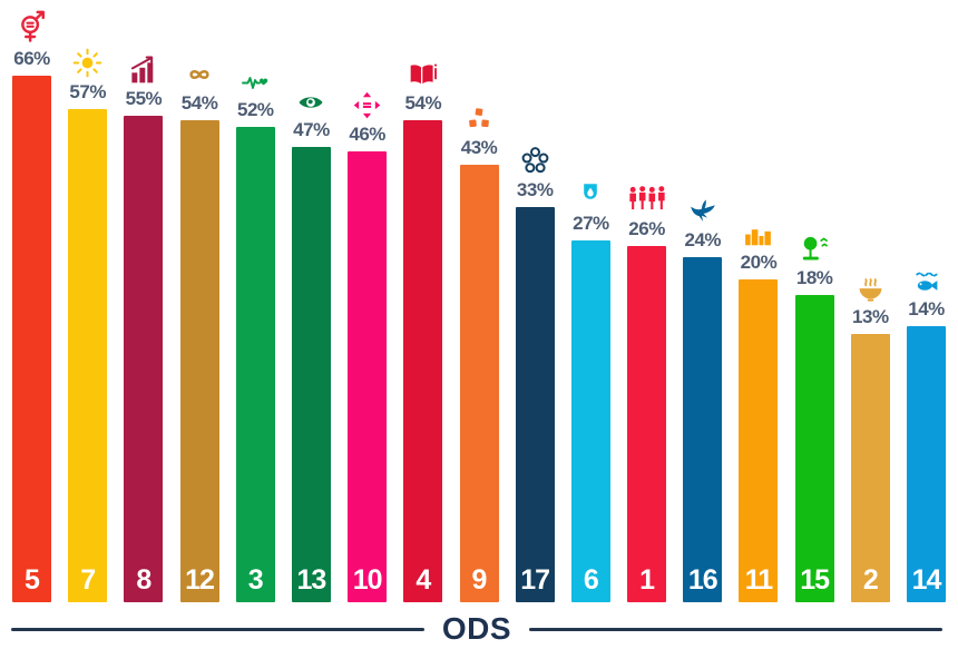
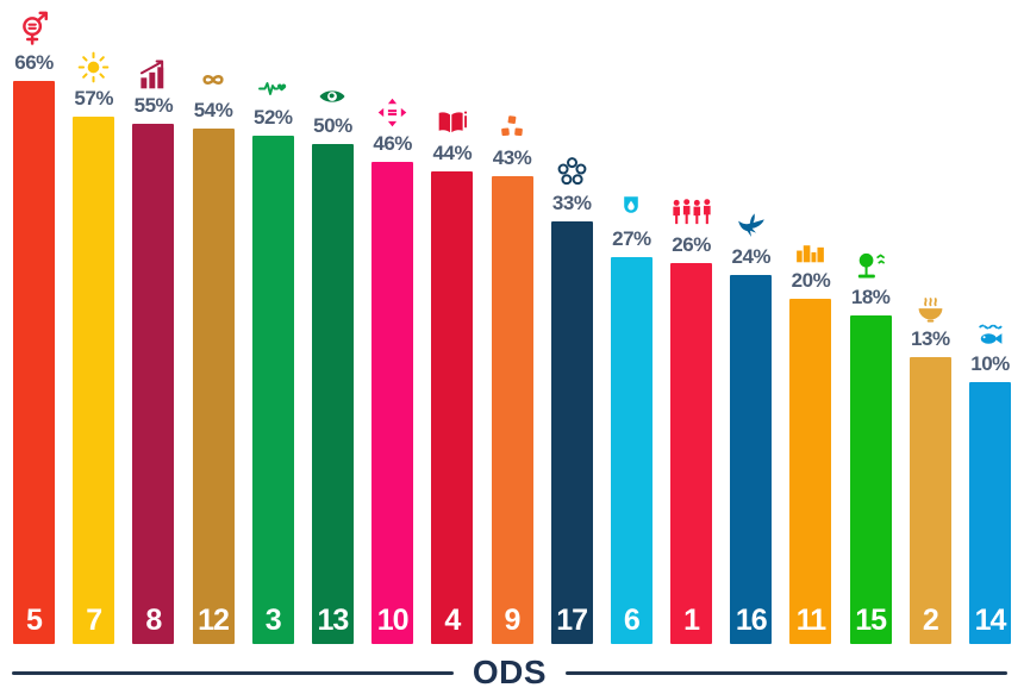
13: 47% -> 50%
4: 54% -> 44%
14: 14% -> 10%
